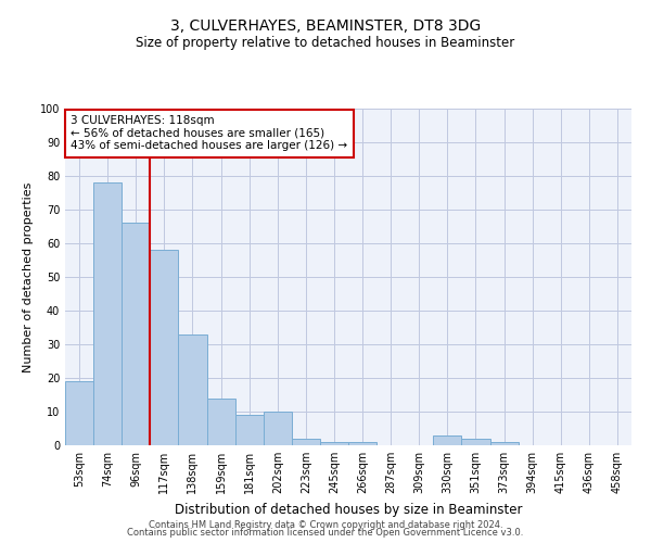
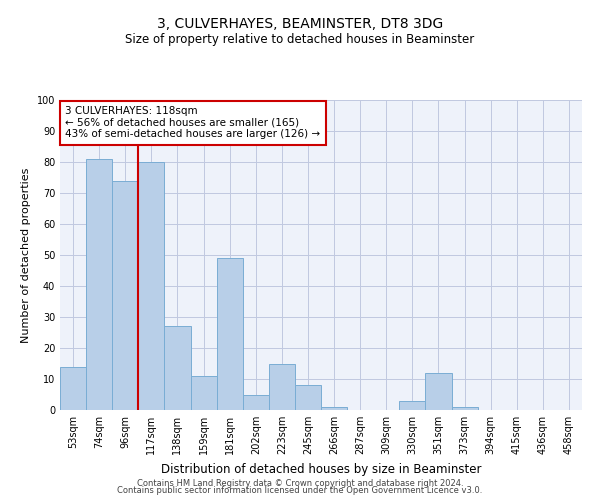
53sqm: 19 -> 14
74sqm: 78 -> 81
96sqm: 66 -> 74
117sqm: 58 -> 80
138sqm: 33 -> 27
159sqm: 14 -> 11
181sqm: 9 -> 49
202sqm: 10 -> 5
223sqm: 2 -> 15
245sqm: 1 -> 8
351sqm: 2 -> 12
